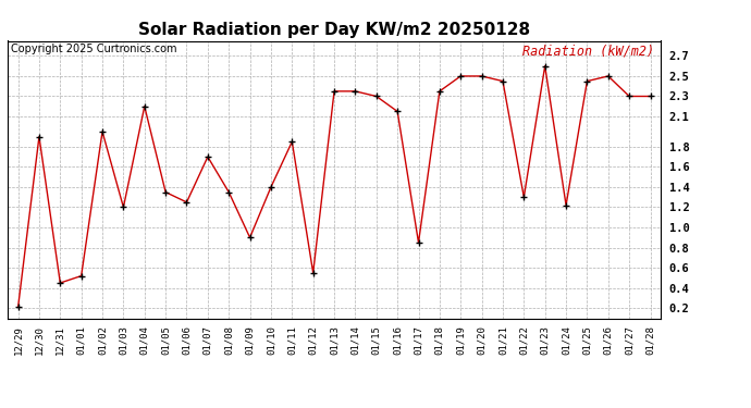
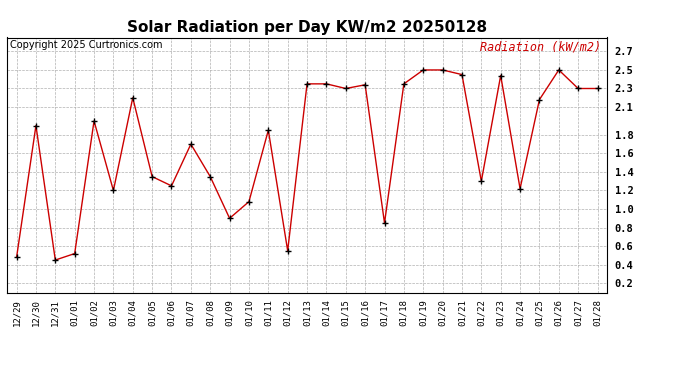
12/29: 0.21 -> 0.48
01/10: 1.40 -> 1.08
01/16: 2.15 -> 2.34
01/23: 2.60 -> 2.44
01/25: 2.45 -> 2.18
